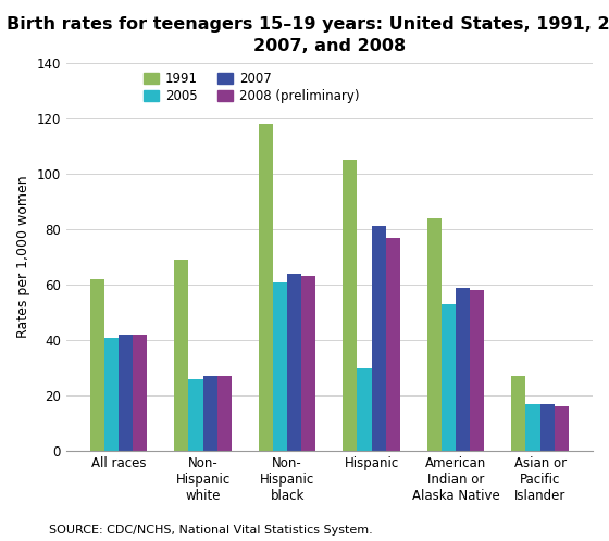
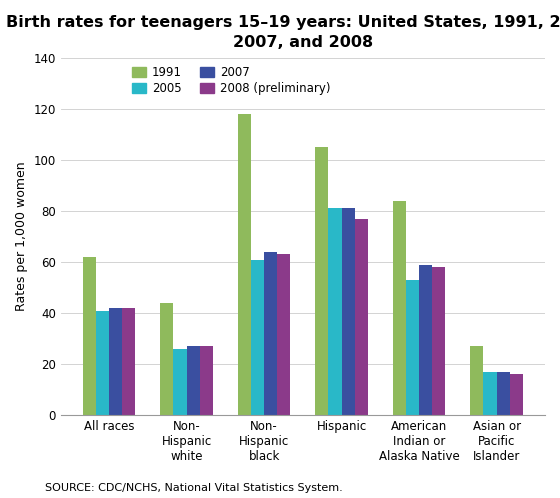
1991/Non- Hispanic white: 69 -> 44
2005/Hispanic: 30 -> 81
